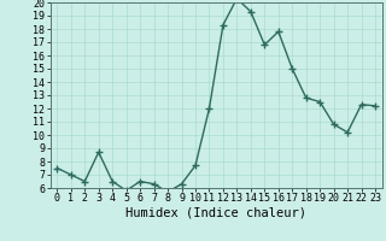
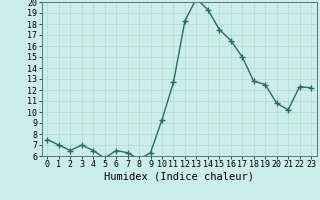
3: 8.7 -> 7.0
10: 7.7 -> 9.3
11: 12.0 -> 12.7
15: 16.8 -> 17.5
16: 17.8 -> 16.5
